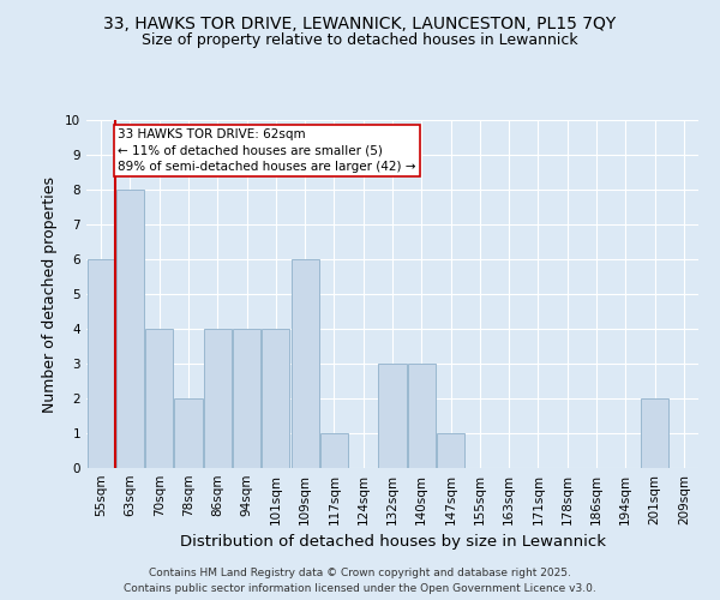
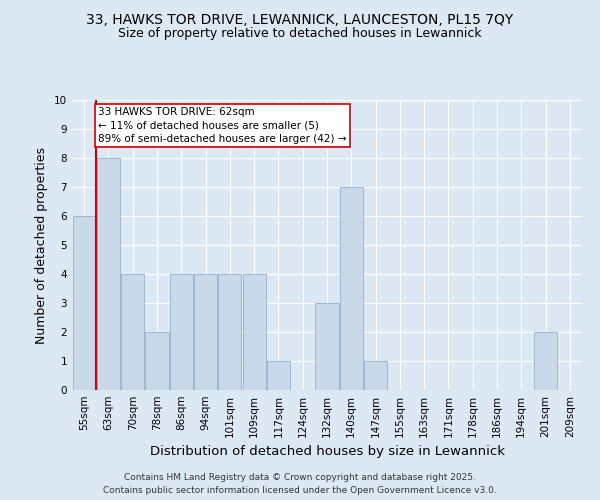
109sqm: 6 -> 4
140sqm: 3 -> 7
